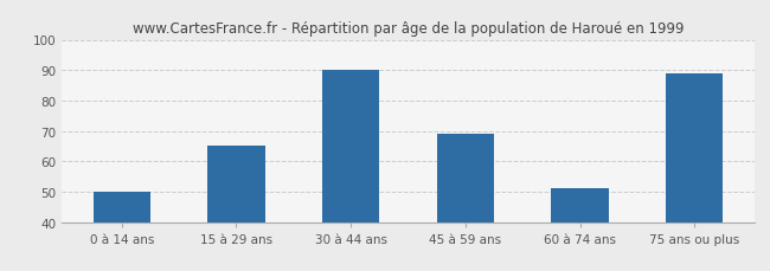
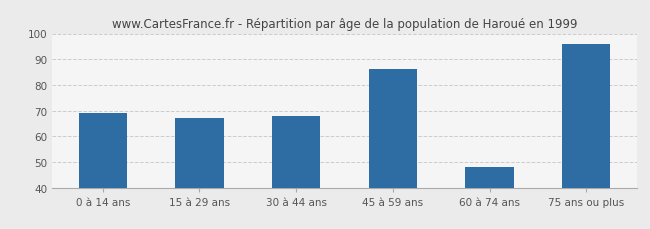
0 à 14 ans: 50 -> 69
15 à 29 ans: 65 -> 67
30 à 44 ans: 90 -> 68
45 à 59 ans: 69 -> 86
60 à 74 ans: 51 -> 48
75 ans ou plus: 89 -> 96
